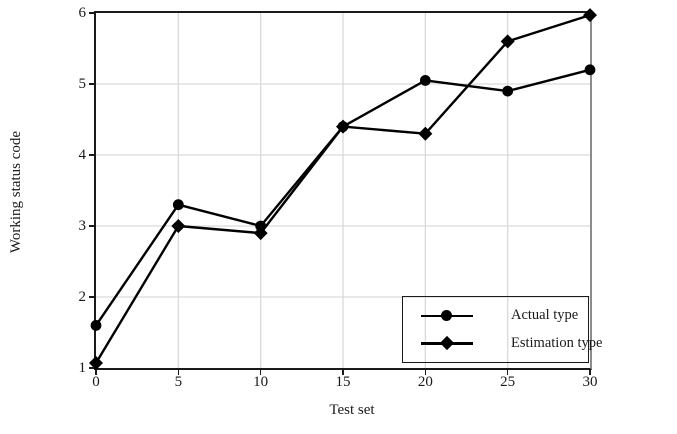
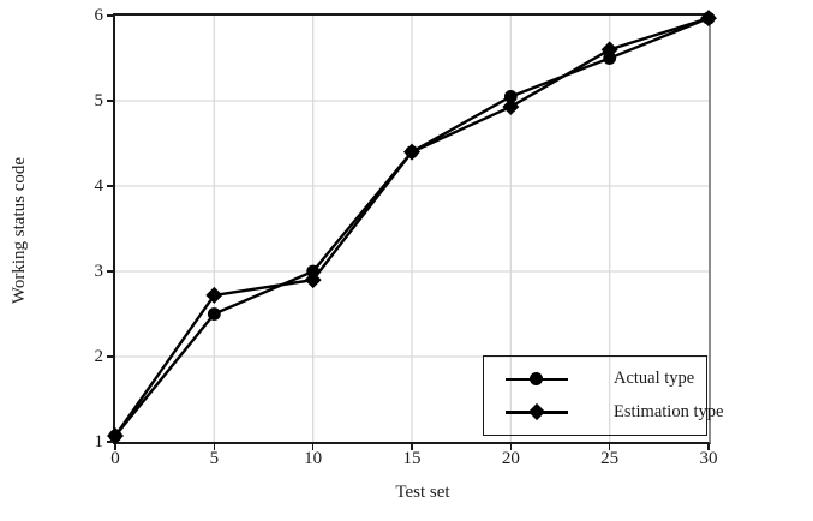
Actual type/0: 1.6 -> 1.1
Actual type/5: 3.3 -> 2.5
Estimation type/5: 3.0 -> 2.7
Estimation type/20: 4.3 -> 4.9
Actual type/25: 4.9 -> 5.5
Actual type/30: 5.2 -> 6.0
